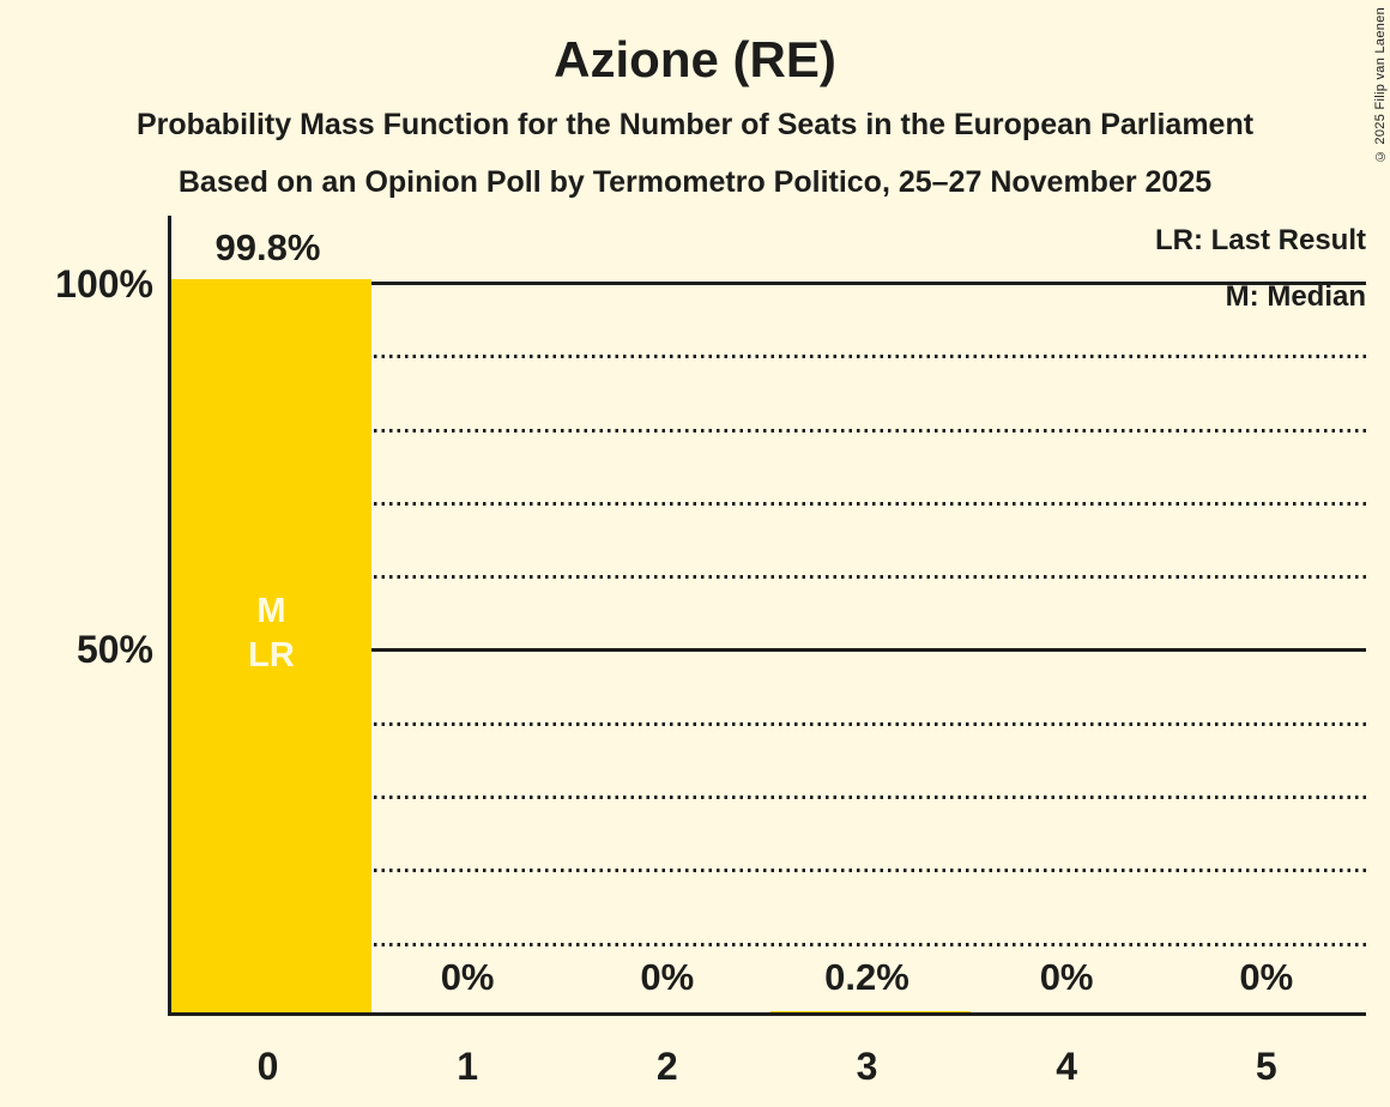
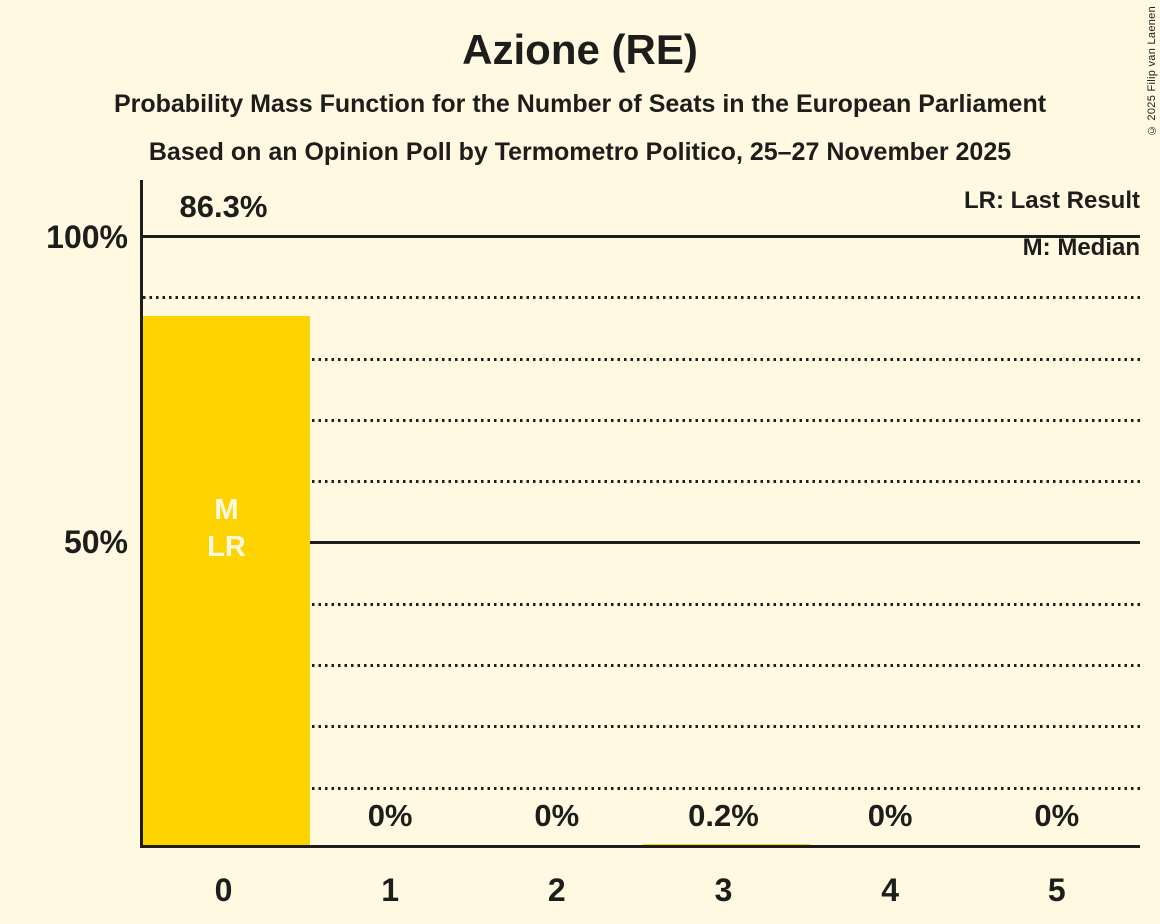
0: 99.8% -> 86.3%
